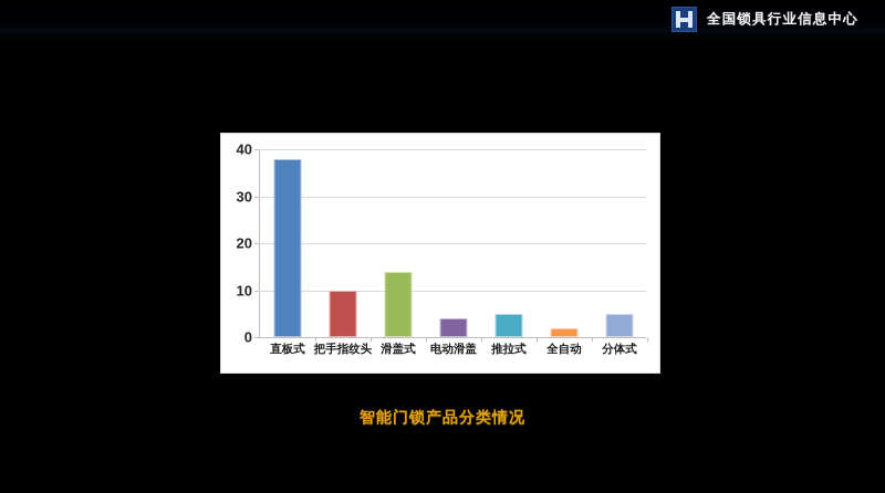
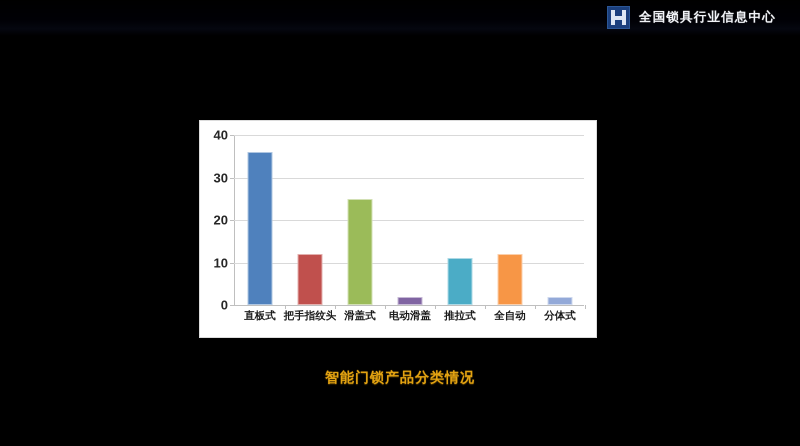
直板式: 38 -> 36
把手指纹头: 10 -> 12
滑盖式: 14 -> 25
电动滑盖: 4 -> 2
推拉式: 5 -> 11
全自动: 2 -> 12
分体式: 5 -> 2
